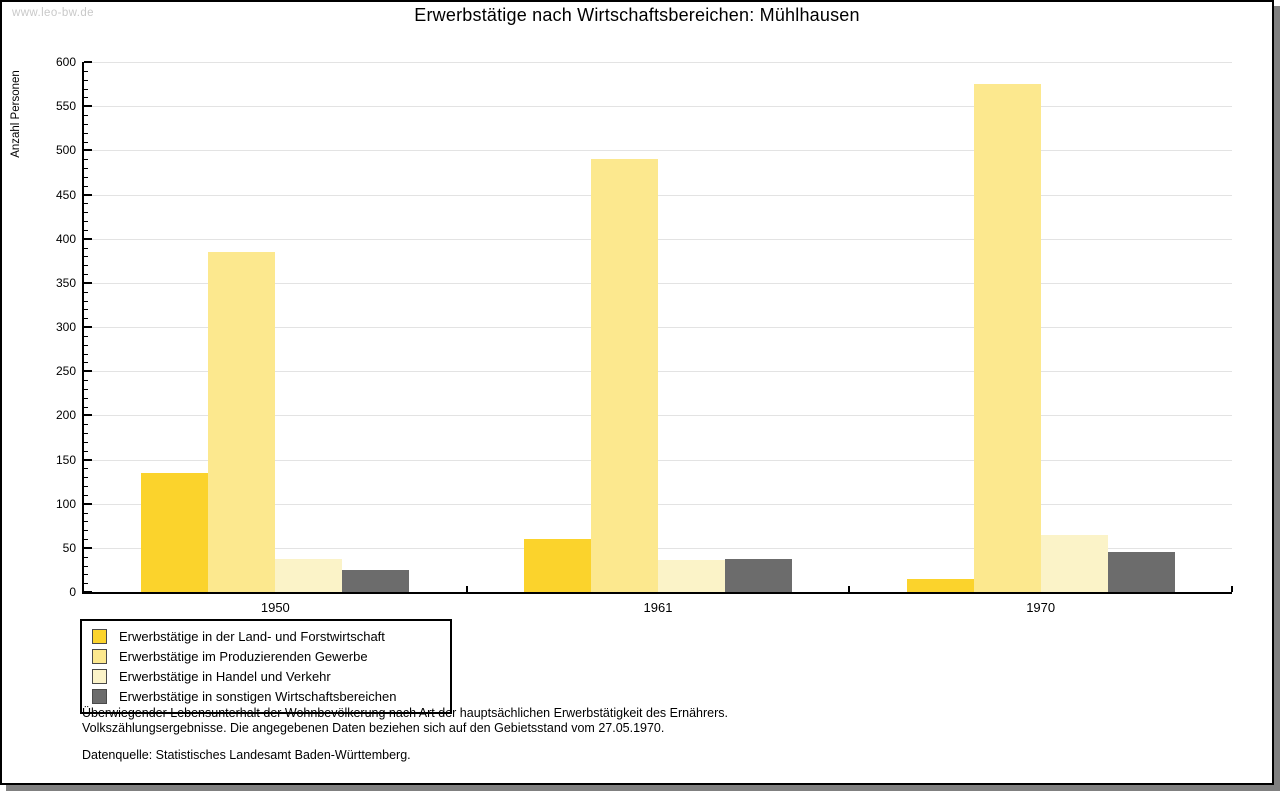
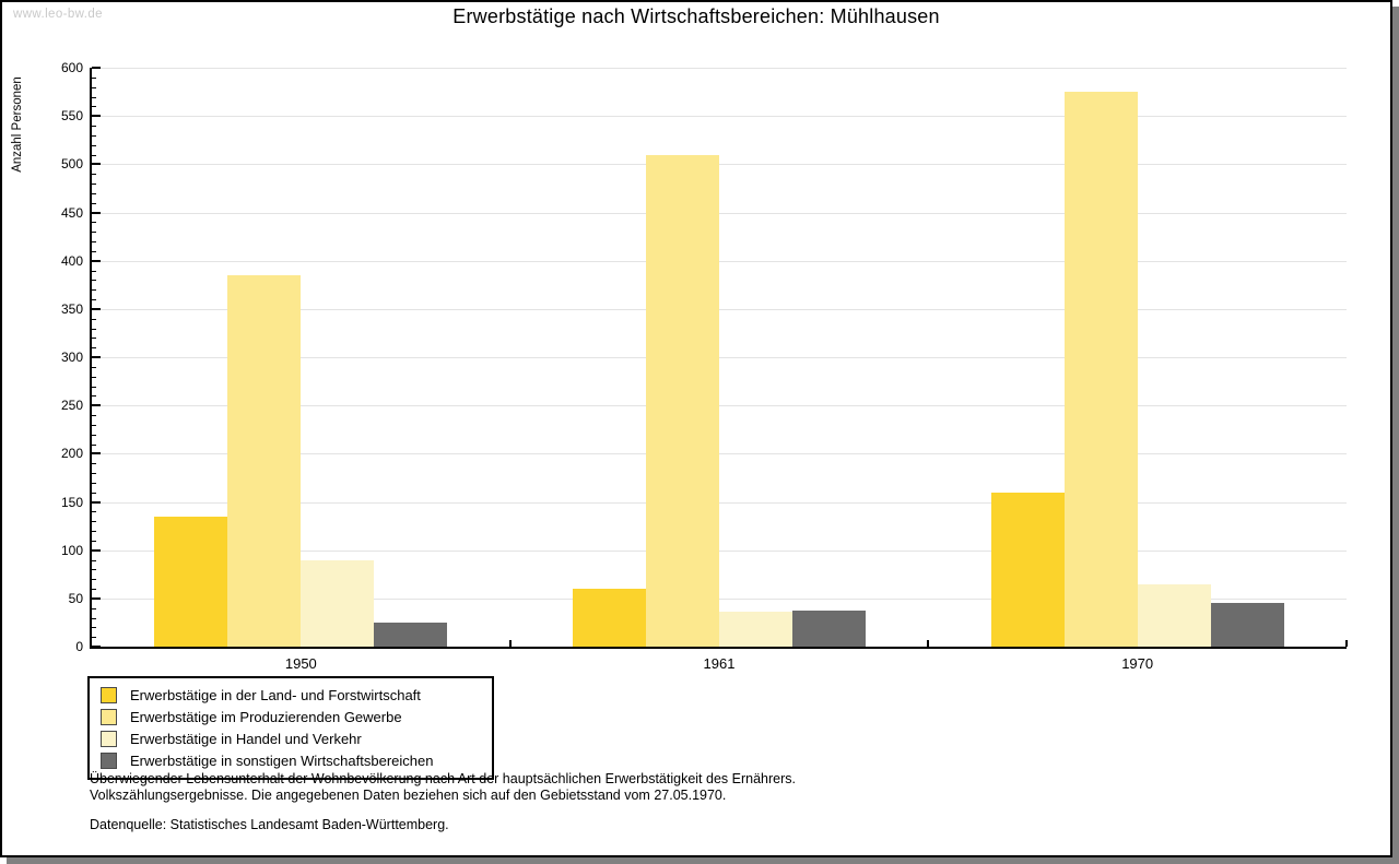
Erwerbstätige in Handel und Verkehr/1950: 40 -> 90
Erwerbstätige im Produzierenden Gewerbe/1961: 490 -> 510
Erwerbstätige in der Land- und Forstwirtschaft/1970: 20 -> 160
